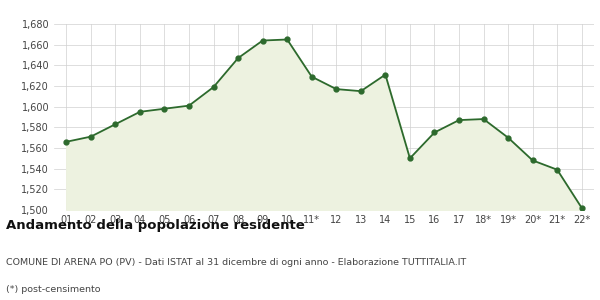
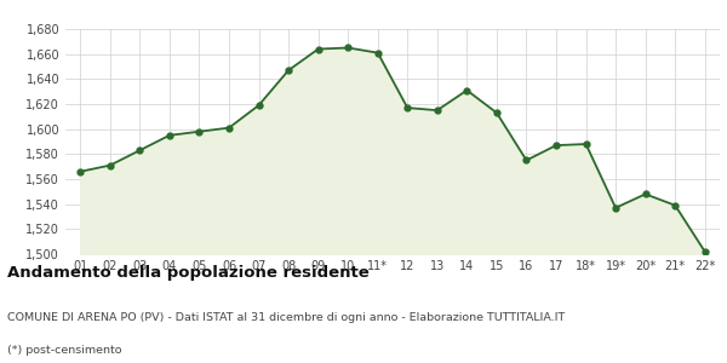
11*: 1,629 -> 1,661
15: 1,550 -> 1,613
19*: 1,570 -> 1,537
